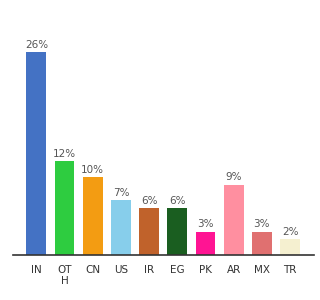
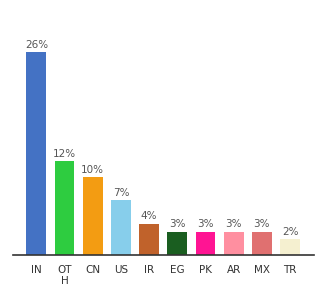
IR: 6% -> 4%
EG: 6% -> 3%
AR: 9% -> 3%
